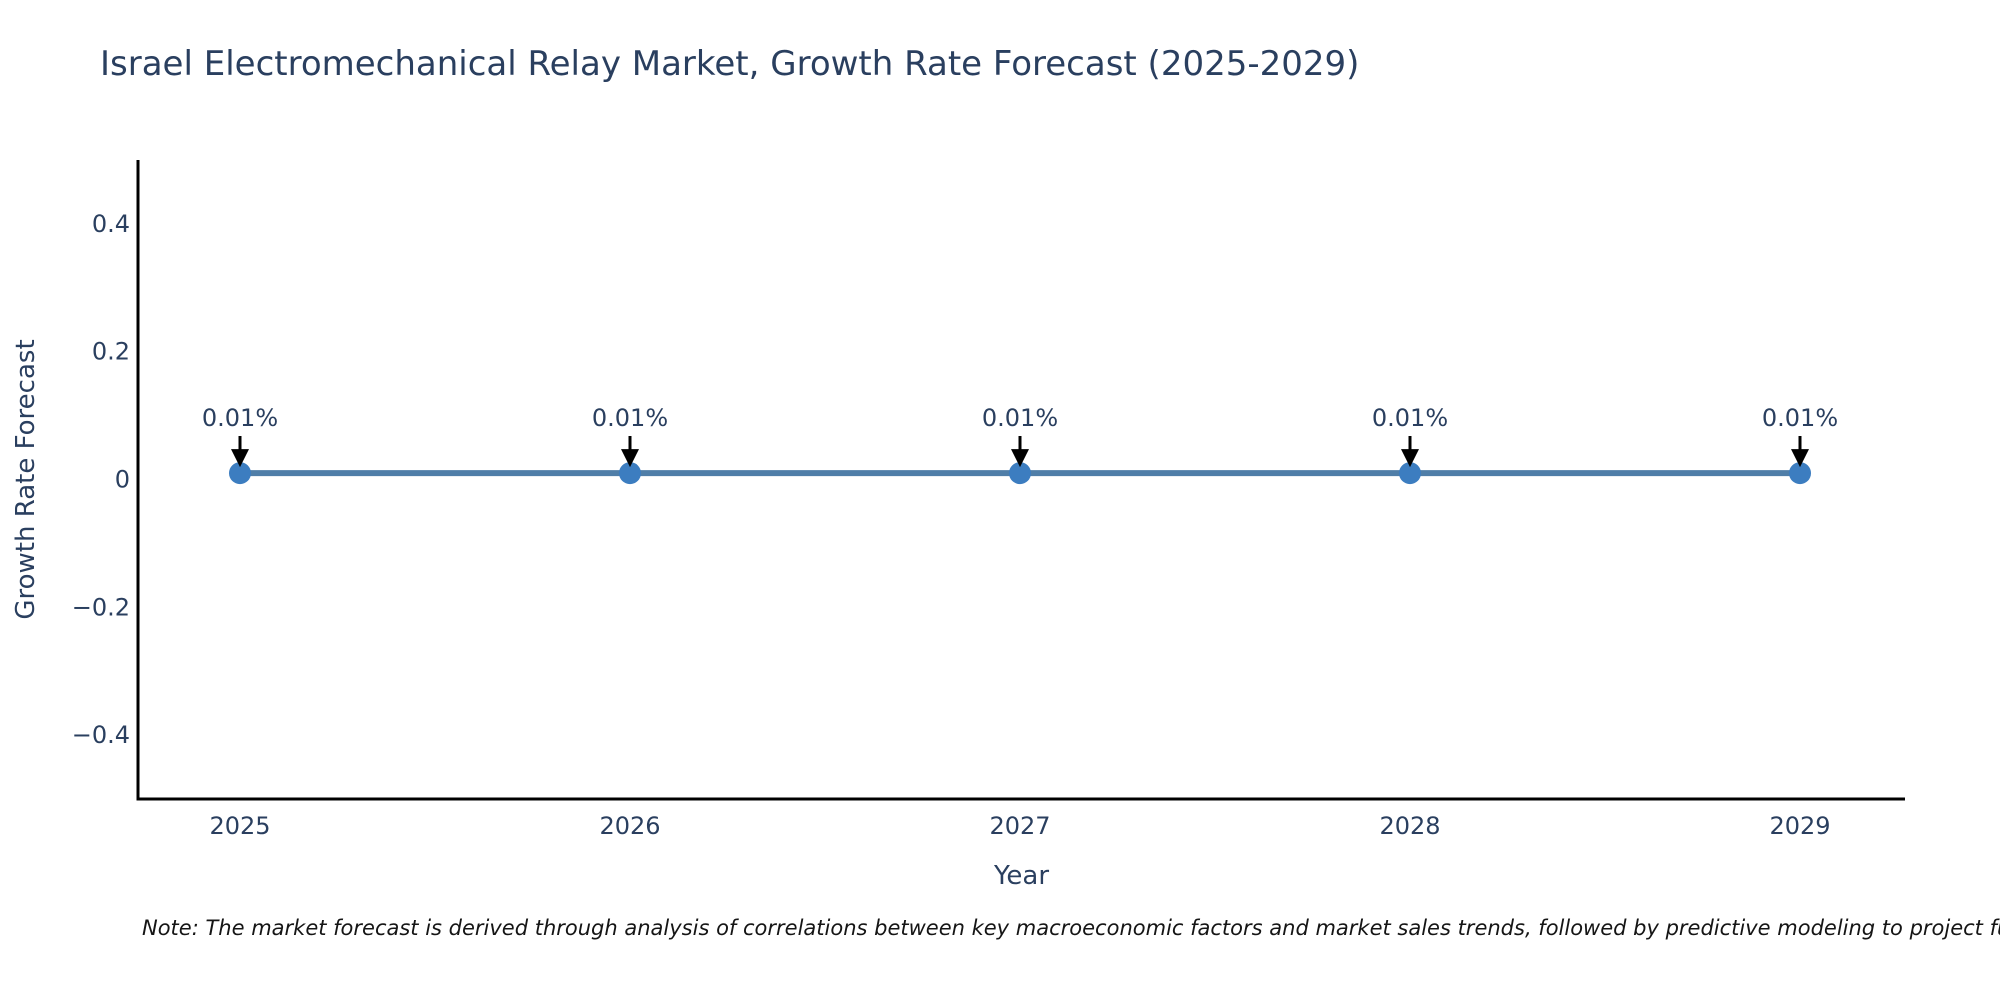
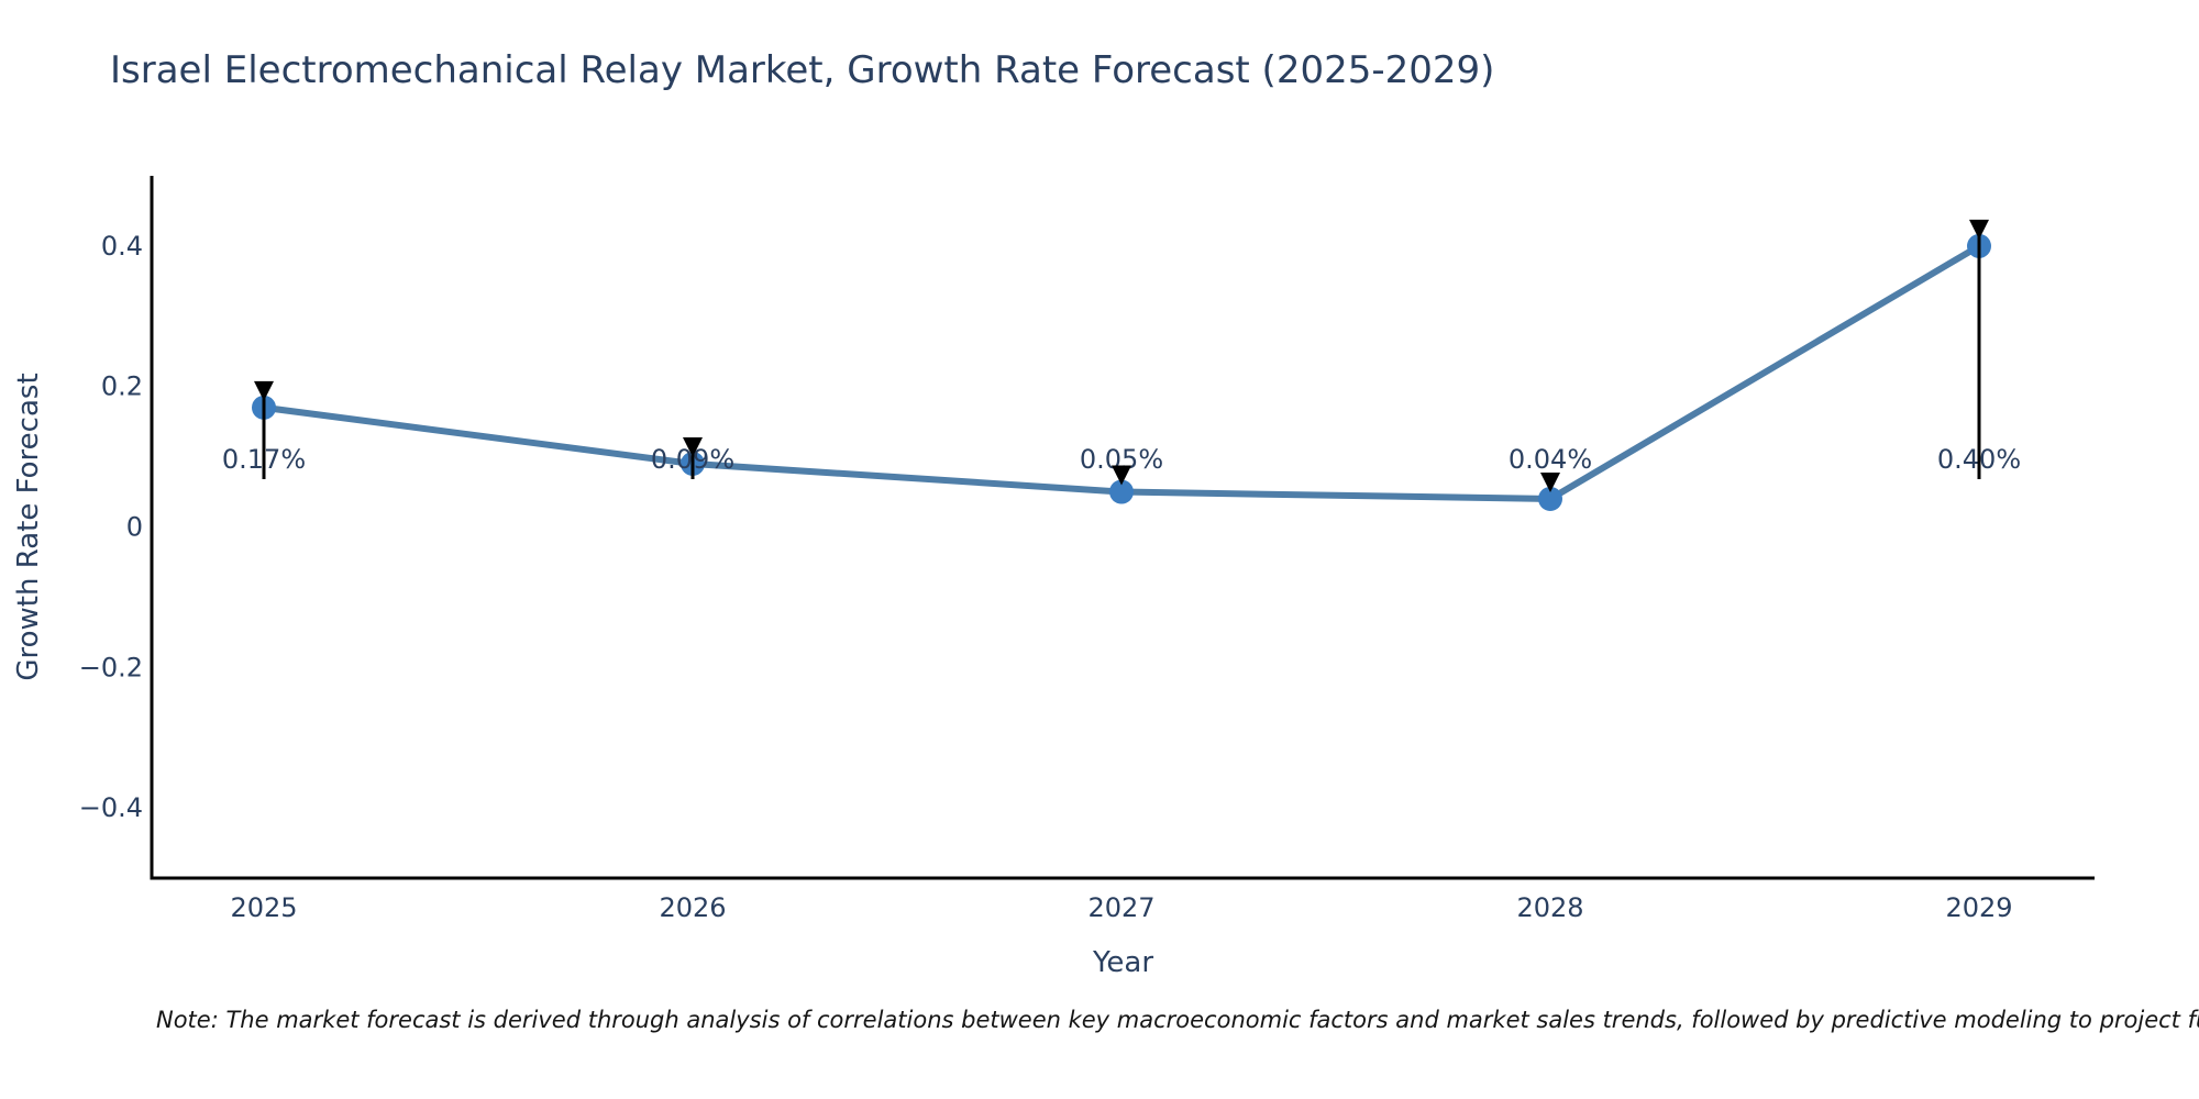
2025: 0.01% -> 0.17%
2026: 0.01% -> 0.09%
2027: 0.01% -> 0.05%
2028: 0.01% -> 0.04%
2029: 0.01% -> 0.40%
